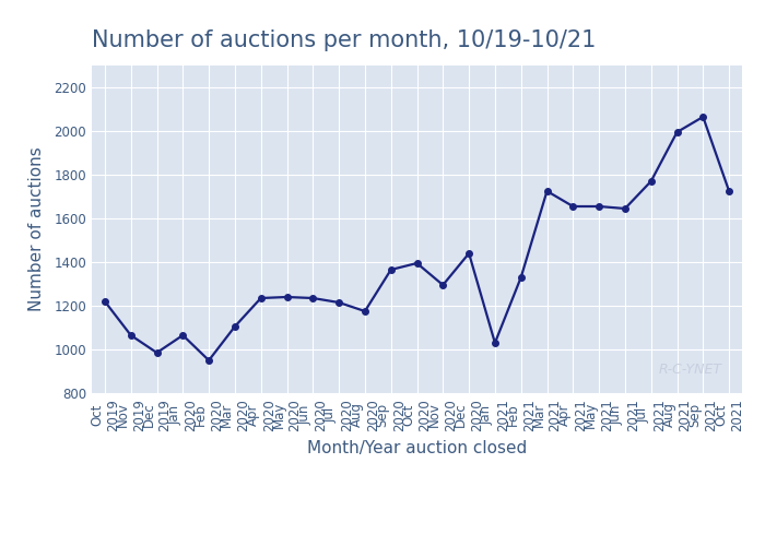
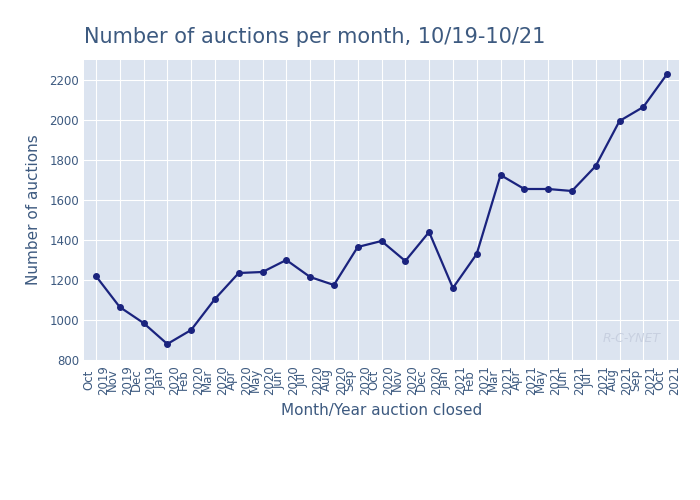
Jan 2020: 1065 -> 880
Jun 2020: 1235 -> 1300
Jan 2021: 1030 -> 1160
Oct 2021: 1725 -> 2230
